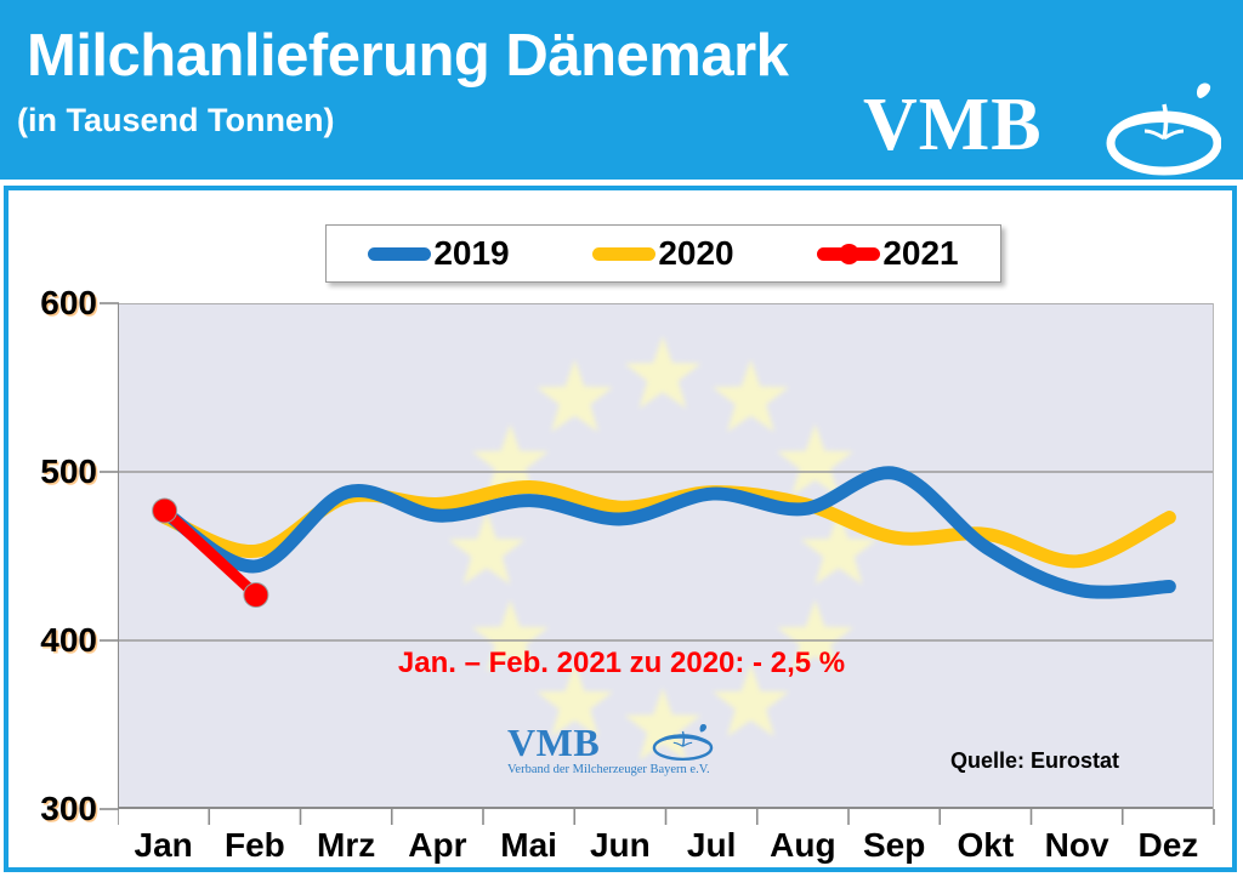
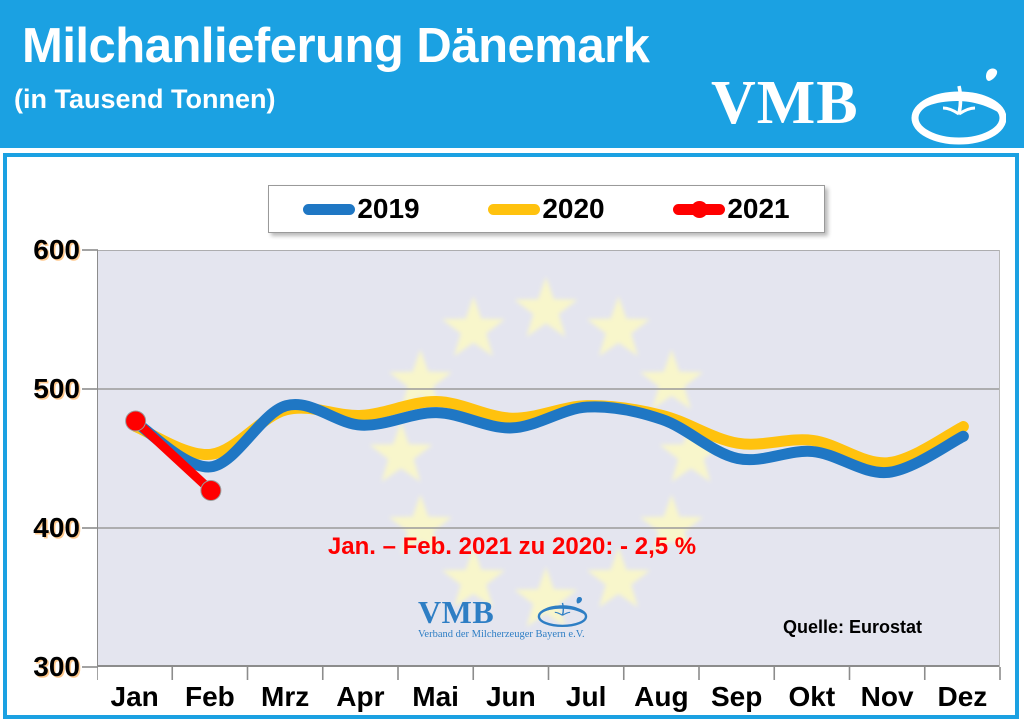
2019/Sep: 499 -> 450
2019/Nov: 430 -> 440
2019/Dez: 432 -> 466
